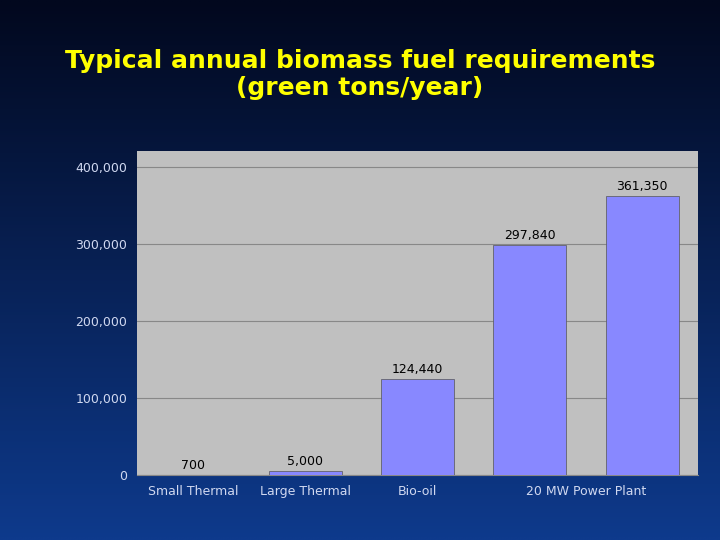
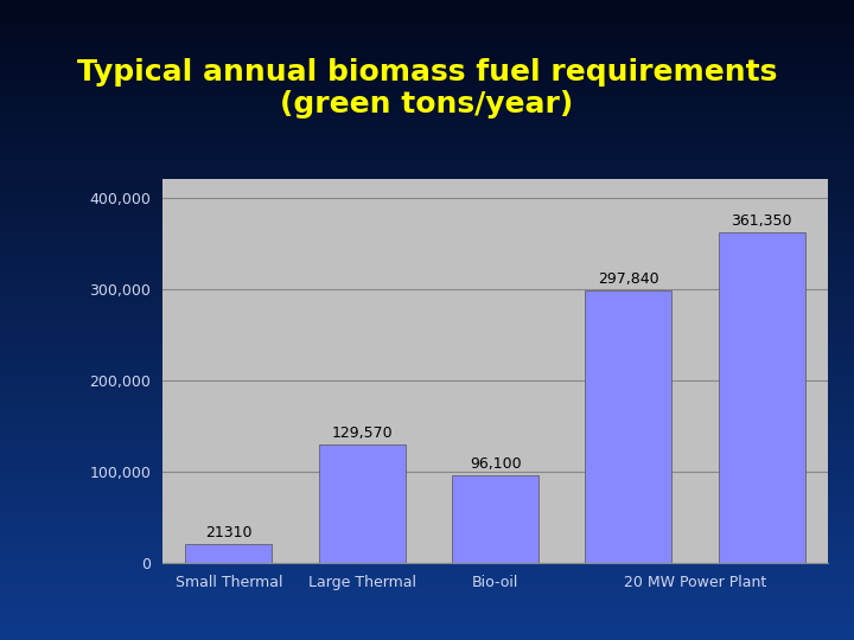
Small Thermal: 700 -> 21310
Large Thermal: 5,000 -> 129,570
Bio-oil: 124,440 -> 96,100
